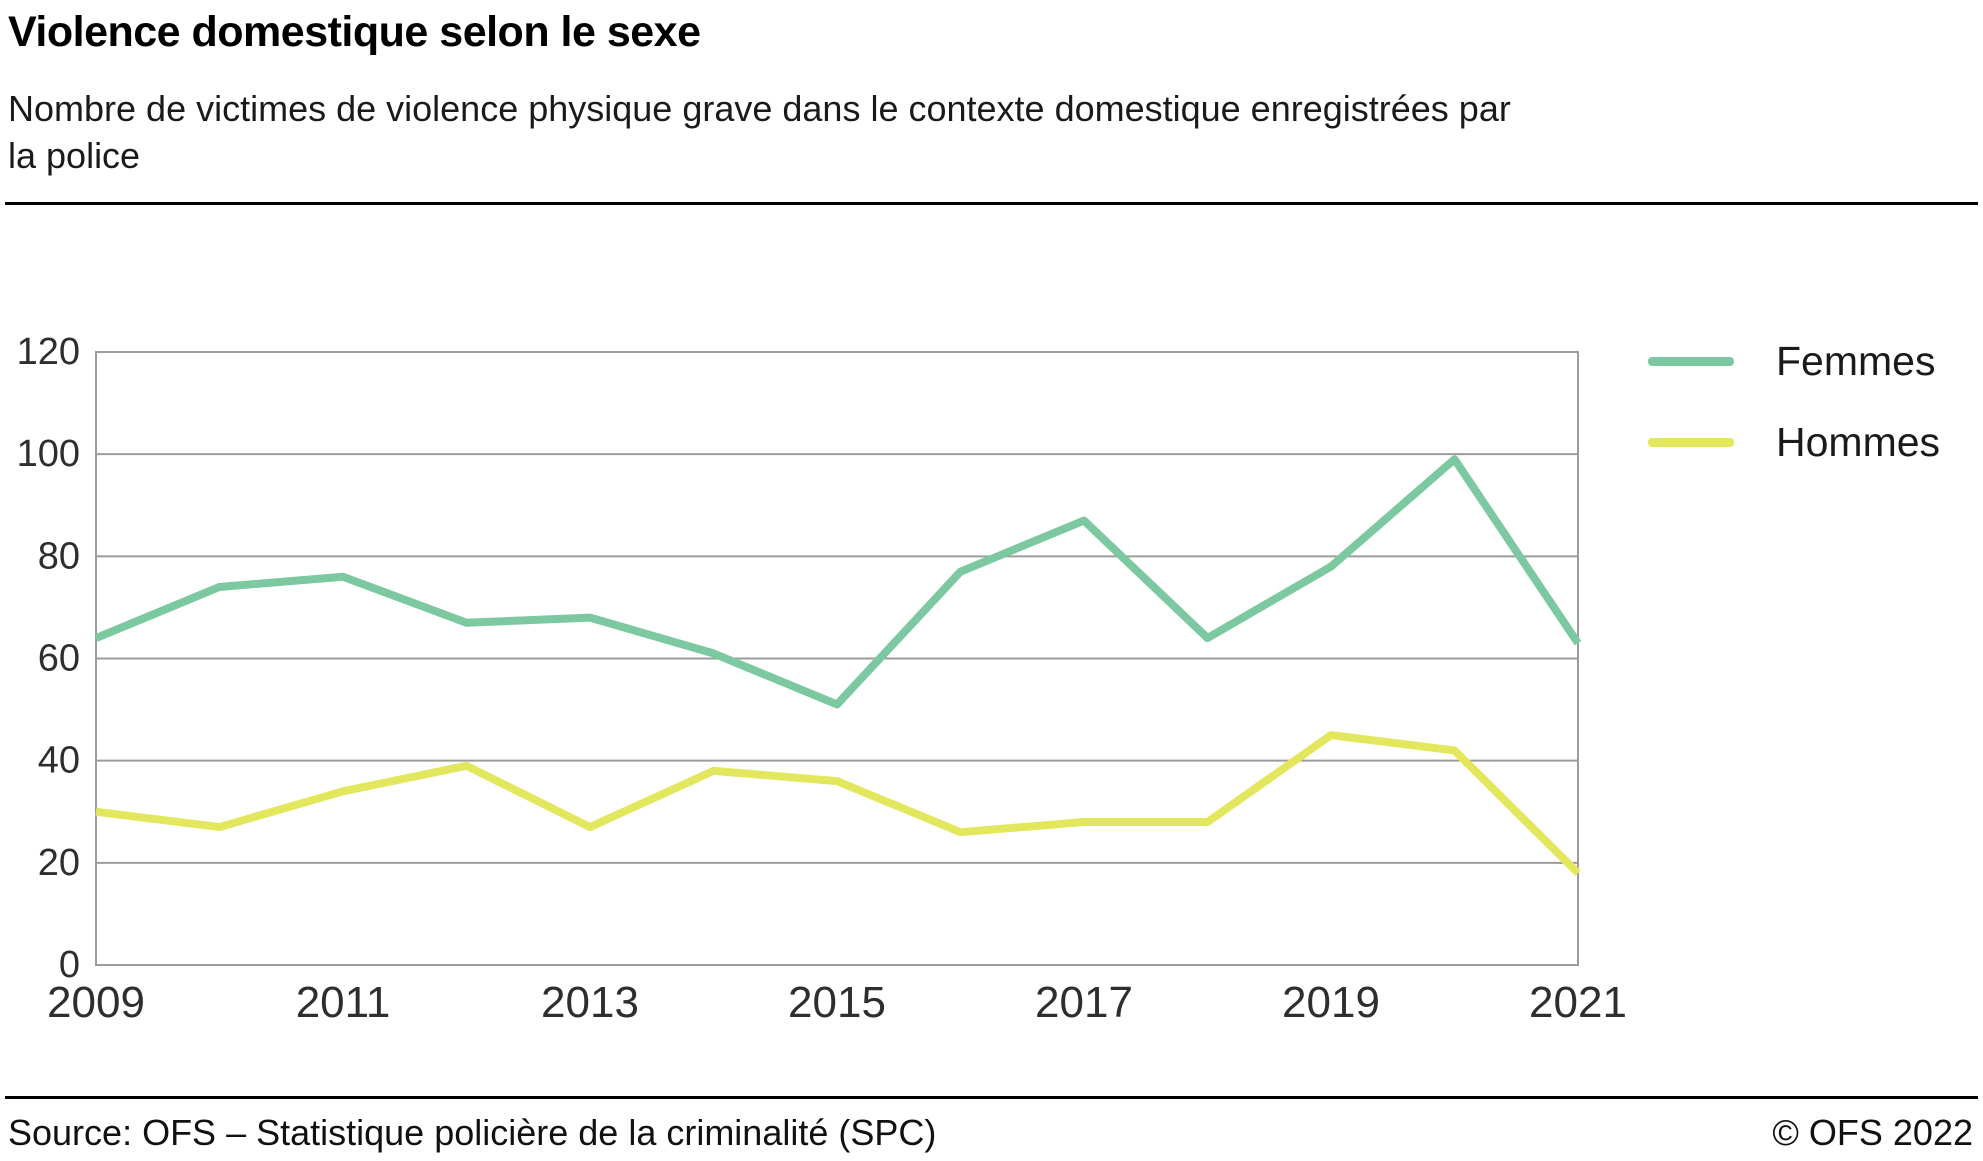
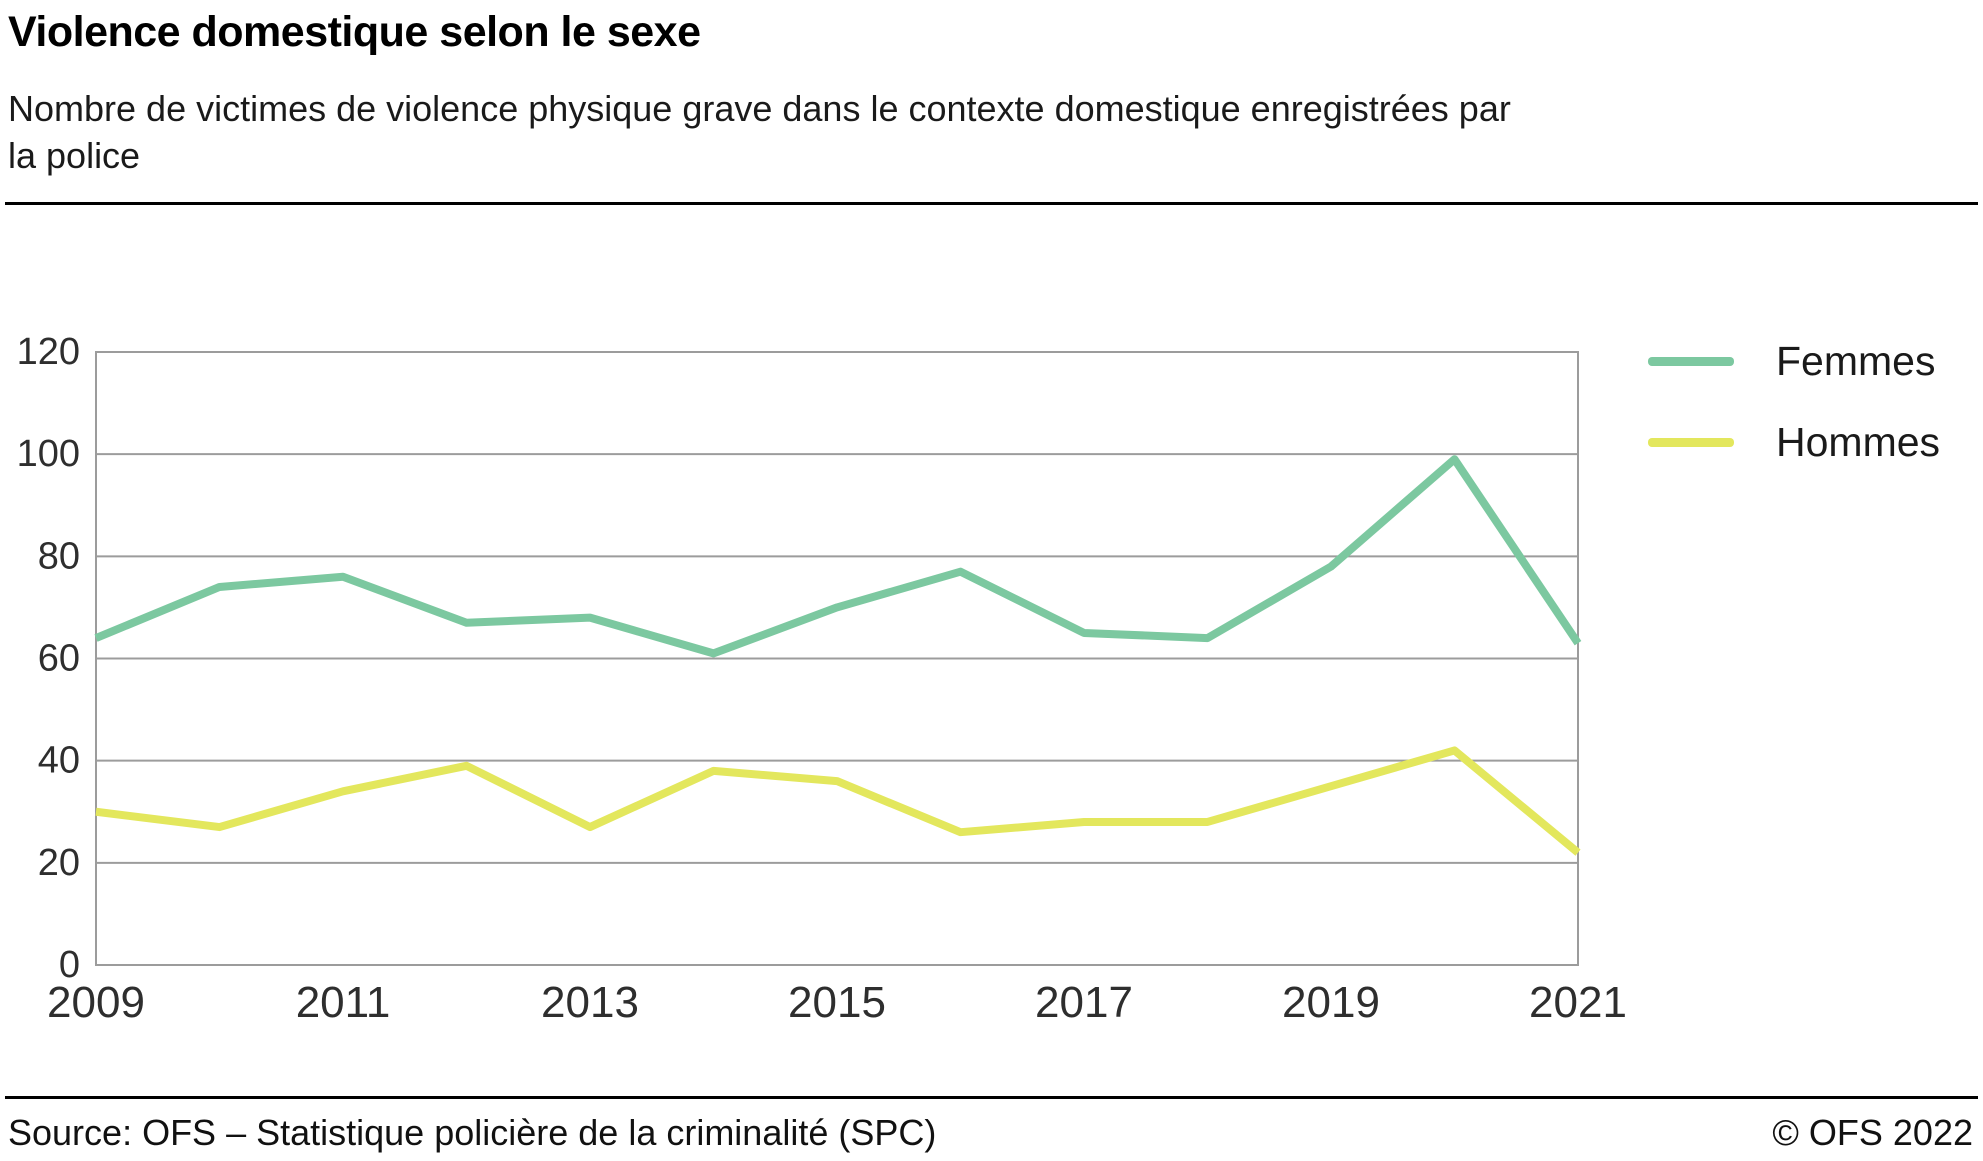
Femmes/2015: 51 -> 70
Femmes/2017: 87 -> 65
Hommes/2019: 45 -> 35
Hommes/2021: 18 -> 22
